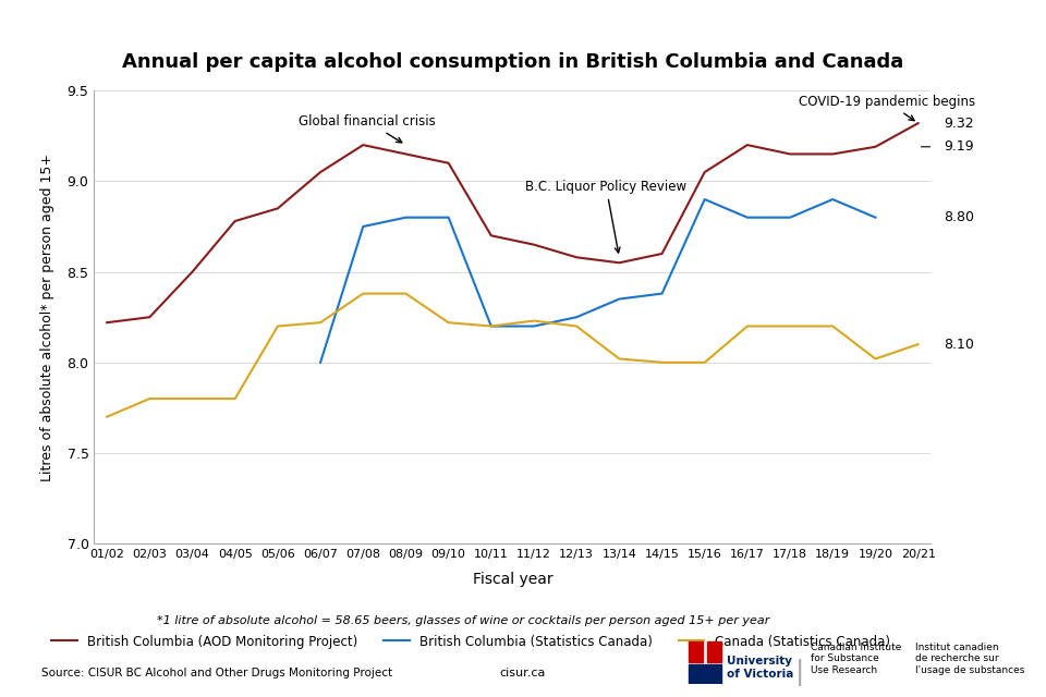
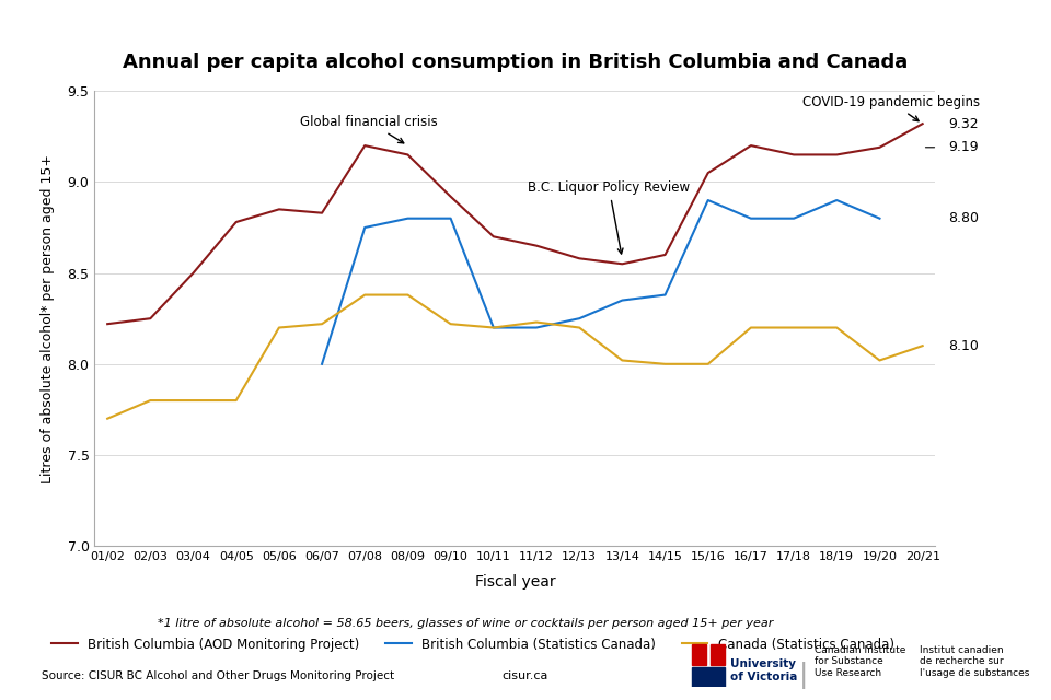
British Columbia (AOD Monitoring Project)/06/07: 9.05 -> 8.83
British Columbia (AOD Monitoring Project)/09/10: 9.10 -> 8.92
